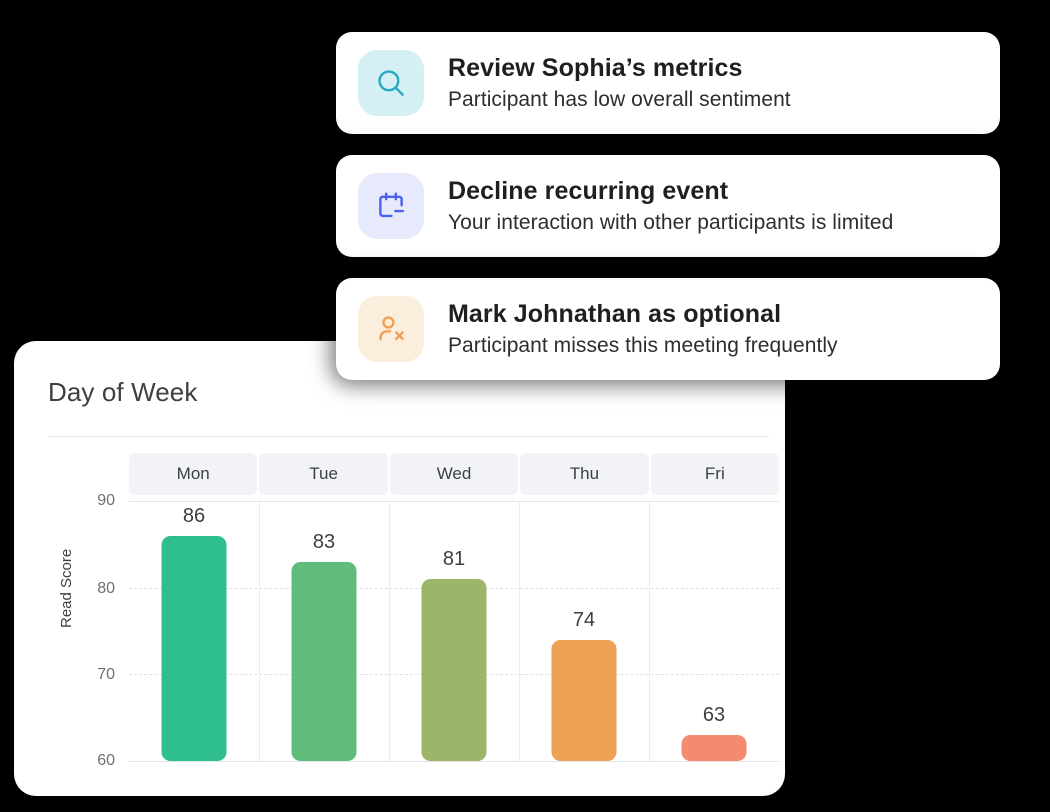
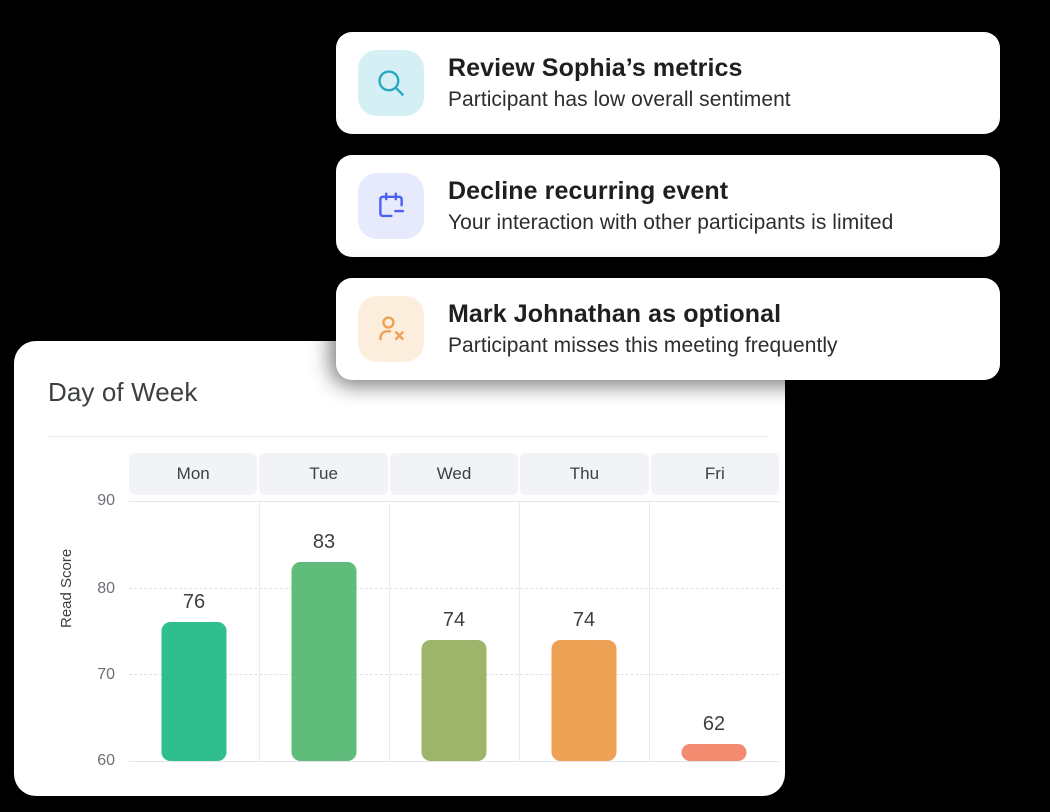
Mon: 86 -> 76
Wed: 81 -> 74
Fri: 63 -> 62
